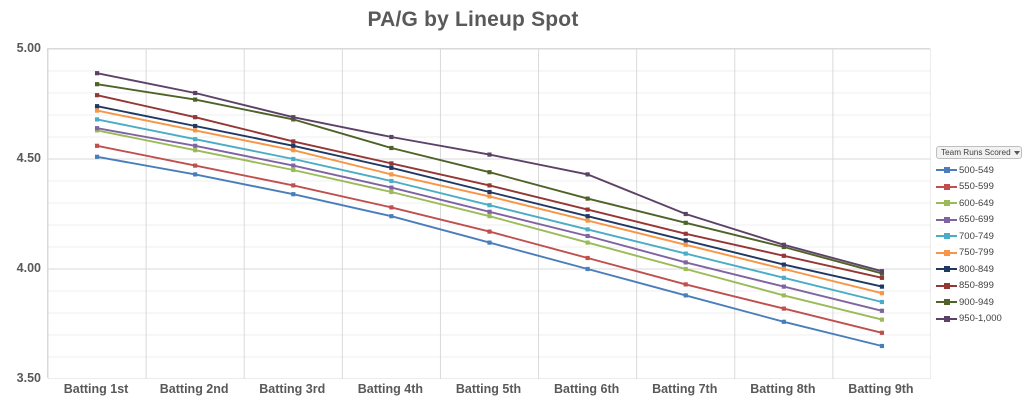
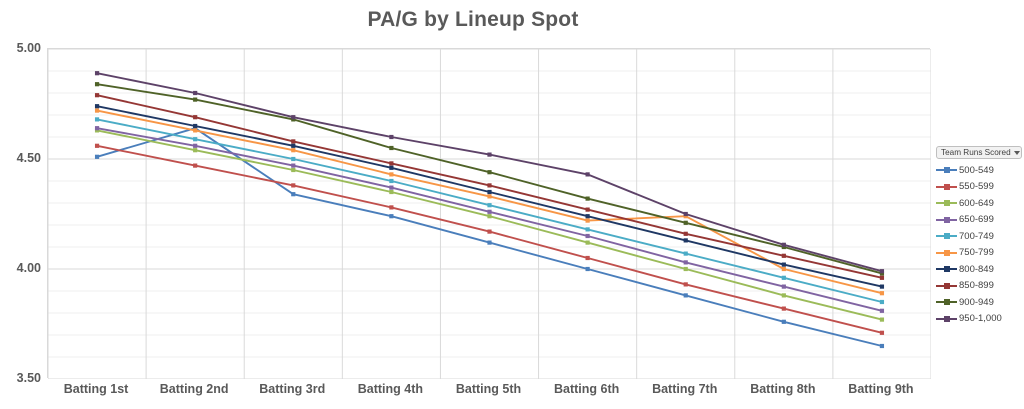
500-549/Batting 2nd: 4.43 -> 4.64
750-799/Batting 7th: 4.11 -> 4.24
